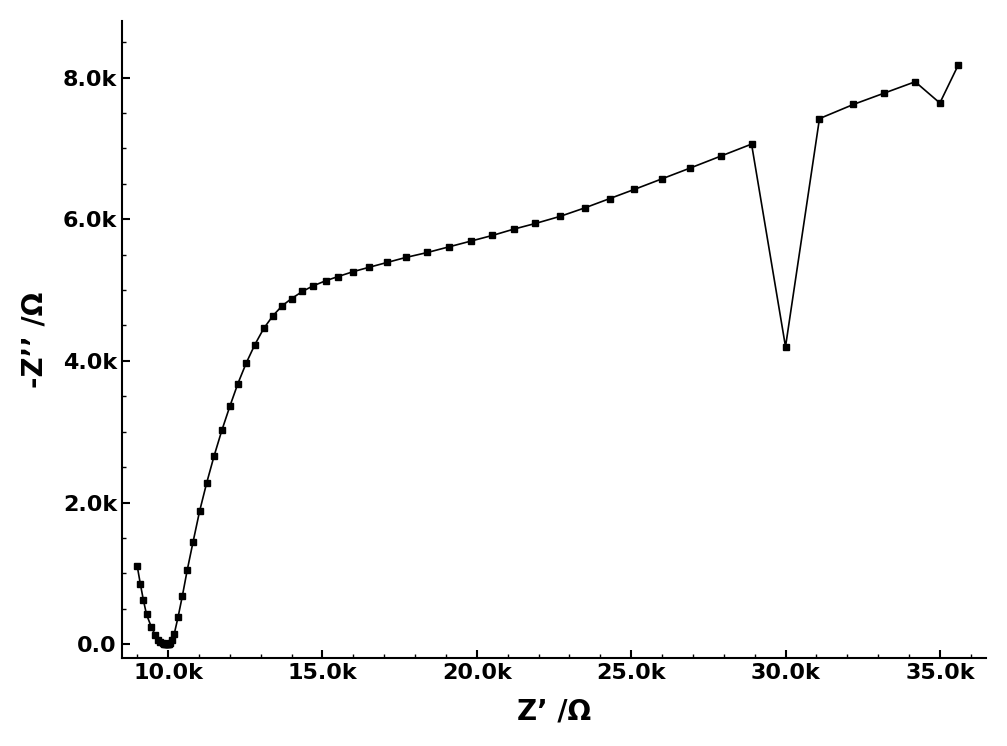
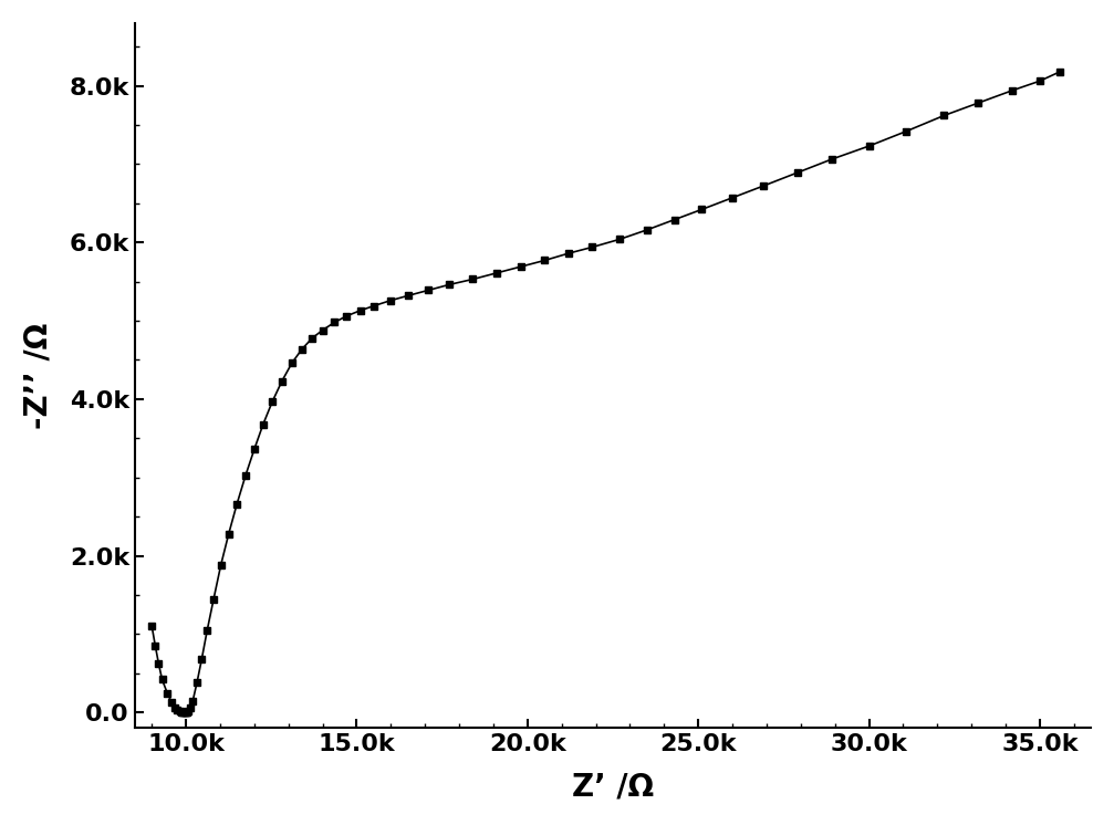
30.0k: 4.20k -> 7.23k
35.0k: 7.64k -> 8.06k
